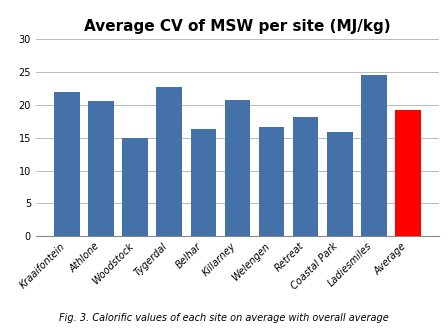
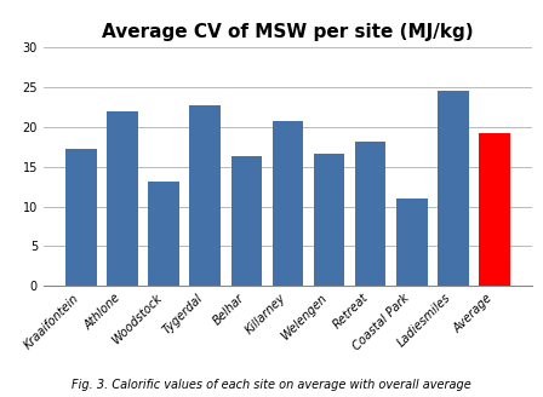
Kraaifontein: 22.0 -> 17.2
Athlone: 20.6 -> 22.0
Woodstock: 14.9 -> 13.2
Coastal Park: 15.9 -> 11.0
